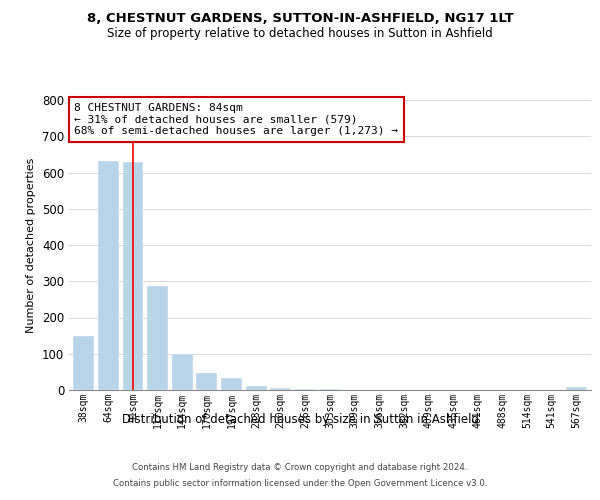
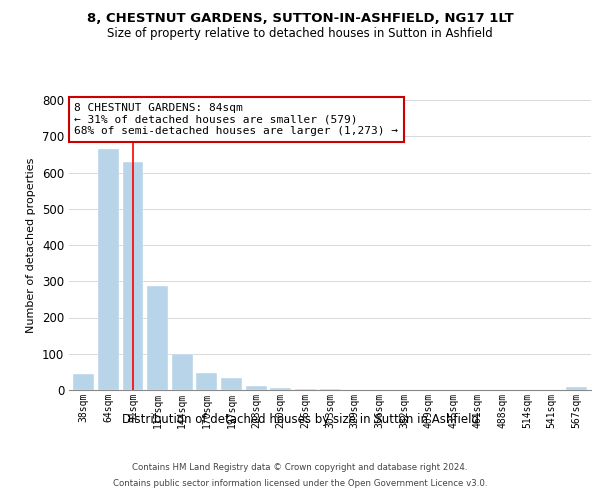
38sqm: 148 -> 45
64sqm: 632 -> 665
